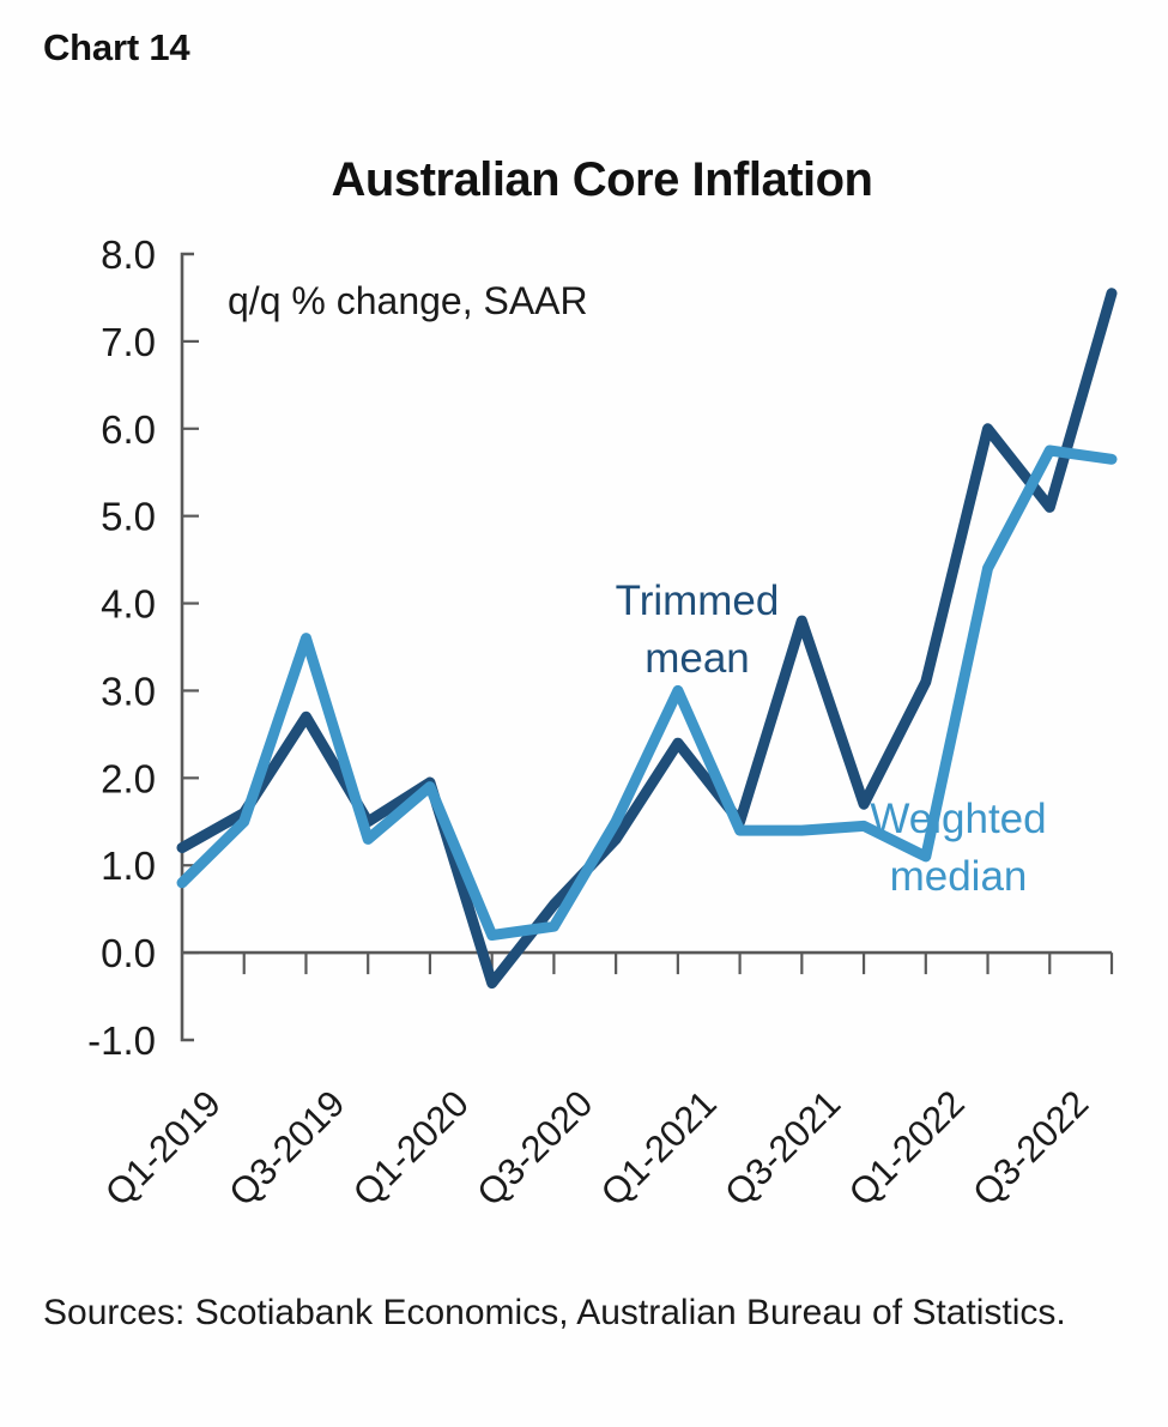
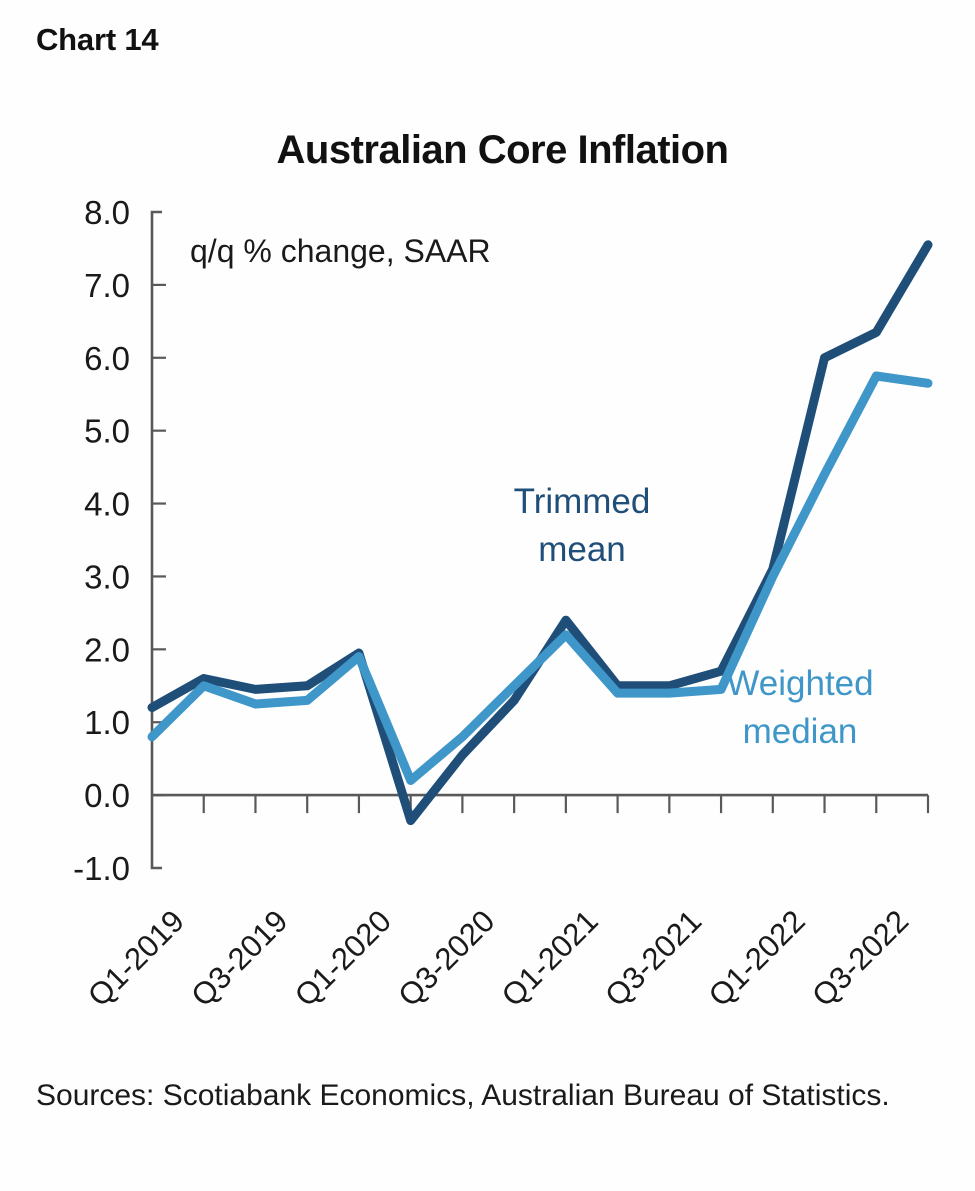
Trimmed mean/Q3-2019: 2.7 -> 1.4
Weighted median/Q3-2019: 3.6 -> 1.2
Weighted median/Q3-2020: 0.3 -> 0.8
Weighted median/Q1-2021: 3.0 -> 2.2
Trimmed mean/Q3-2021: 3.8 -> 1.5
Weighted median/Q1-2022: 1.1 -> 3.0
Trimmed mean/Q3-2022: 5.1 -> 6.3
